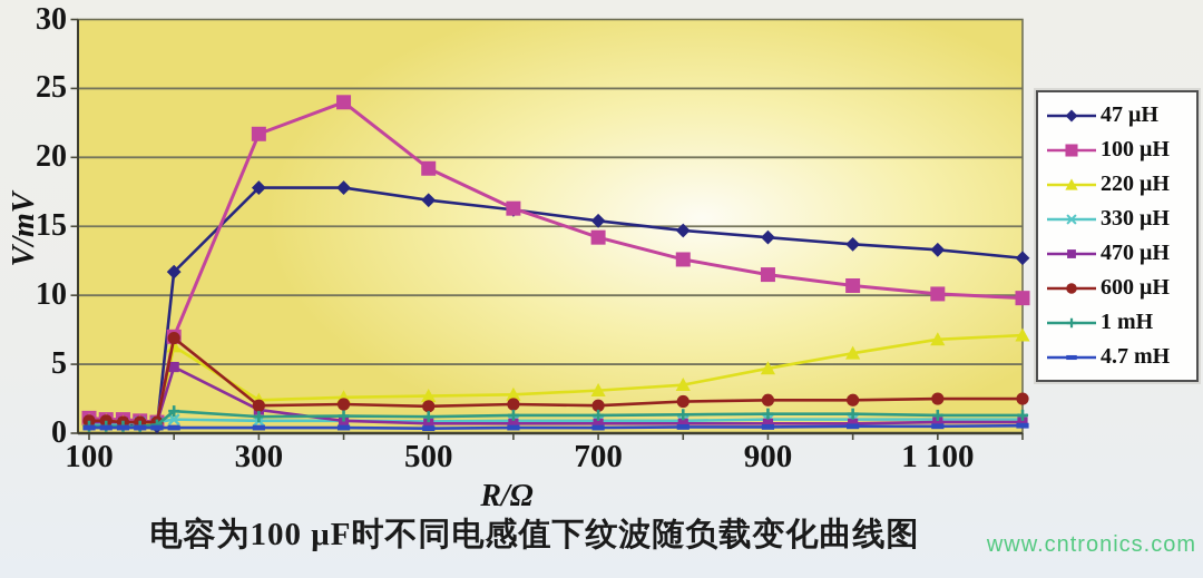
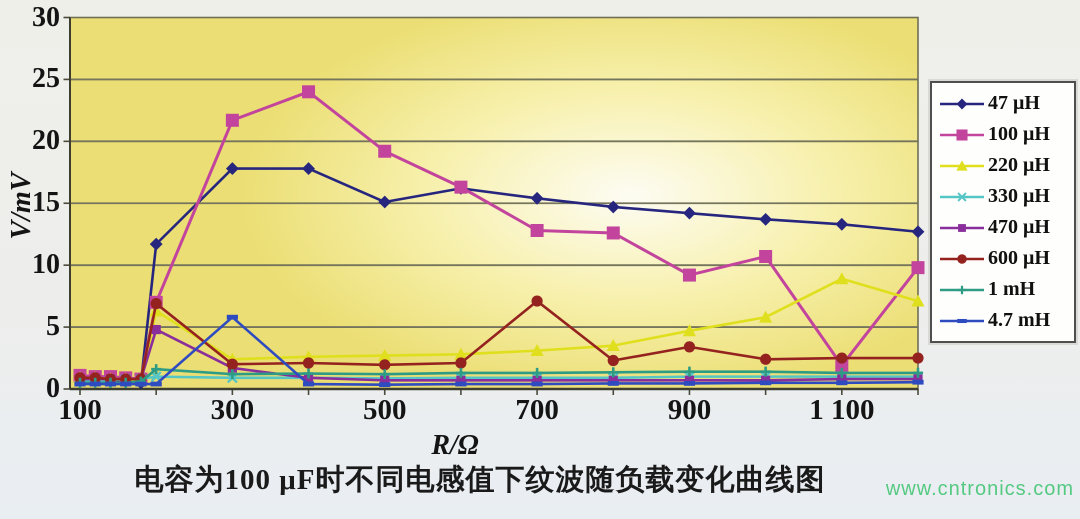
4.7 mH/300: 0.4 -> 5.8
47 μH/500: 16.9 -> 15.1
100 μH/700: 14.2 -> 12.8
600 μH/700: 2.0 -> 7.1
100 μH/900: 11.5 -> 9.2
600 μH/900: 2.4 -> 3.4
100 μH/1100: 10.1 -> 1.9
220 μH/1100: 6.8 -> 8.9
